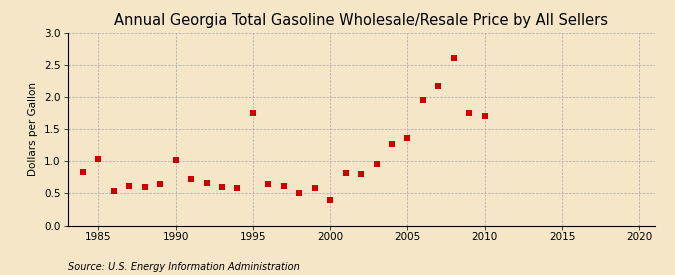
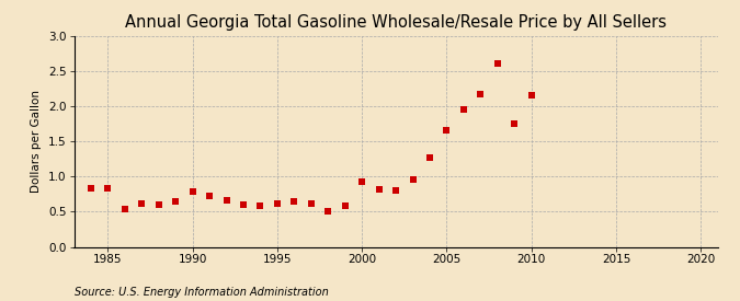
1985: 1.04 -> 0.84
1990: 1.02 -> 0.79
1995: 1.76 -> 0.62
2000: 0.40 -> 0.92
2005: 1.36 -> 1.66
2010: 1.70 -> 2.16
